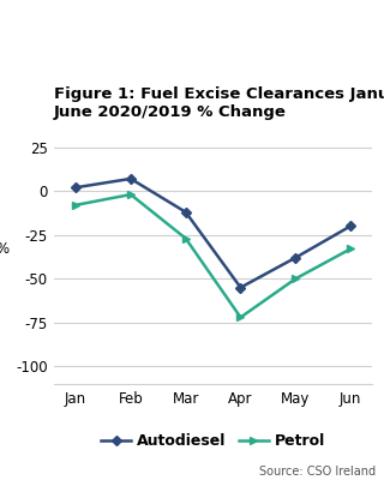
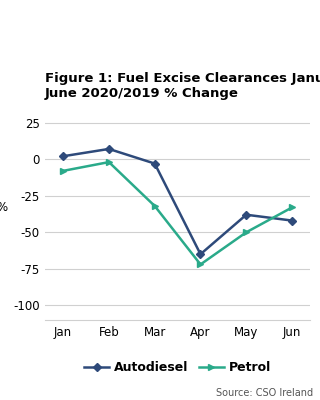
Autodiesel/Mar: -12 -> -3
Petrol/Mar: -27 -> -32
Autodiesel/Apr: -55 -> -65
Autodiesel/Jun: -20 -> -42
